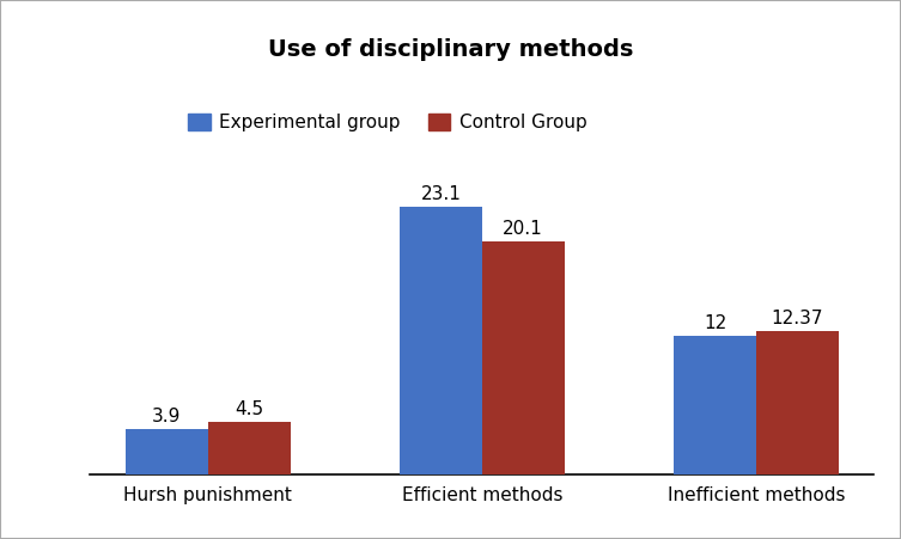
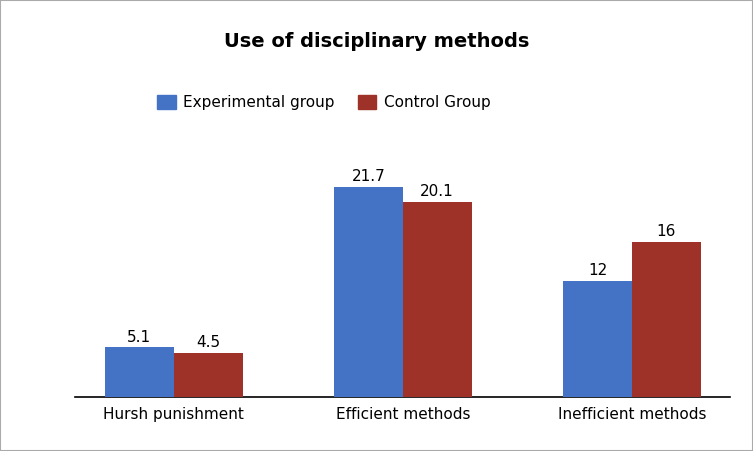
Experimental group/Hursh punishment: 3.9 -> 5.1
Experimental group/Efficient methods: 23.1 -> 21.7
Control Group/Inefficient methods: 12.37 -> 16
